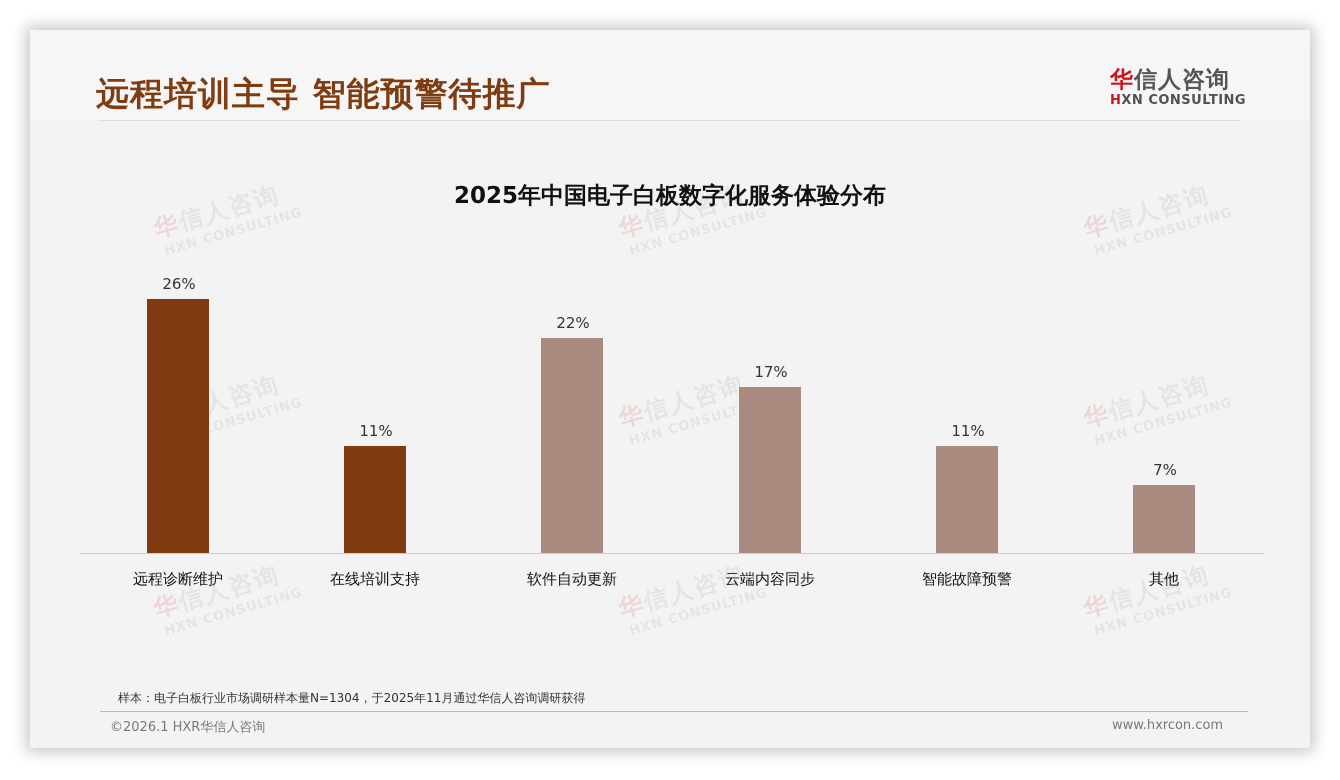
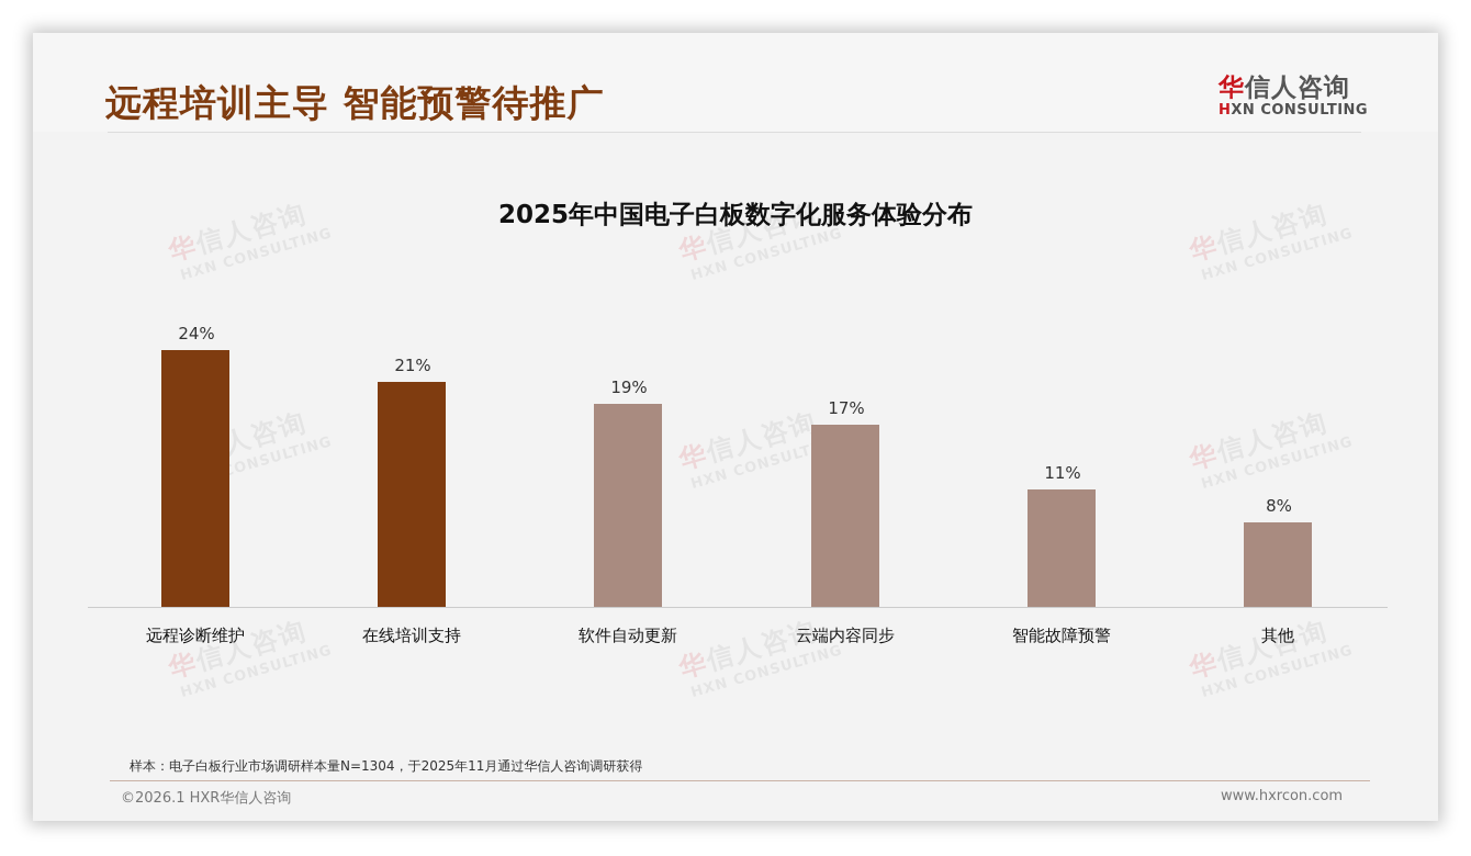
远程诊断维护: 26% -> 24%
在线培训支持: 11% -> 21%
软件自动更新: 22% -> 19%
其他: 7% -> 8%
